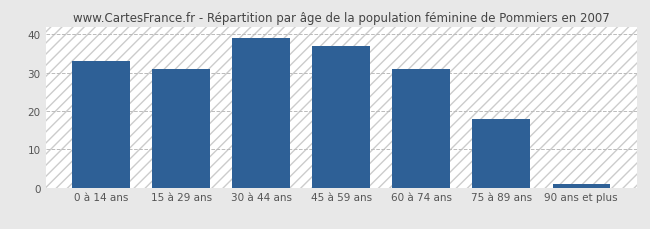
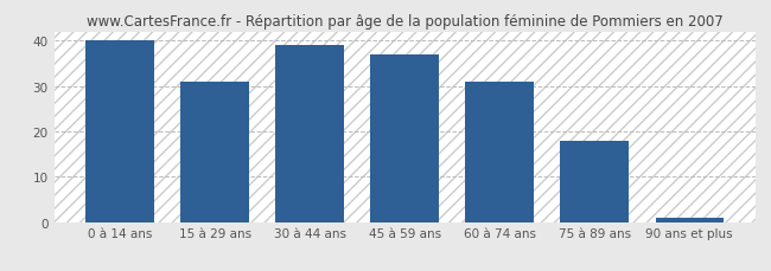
0 à 14 ans: 33 -> 40
